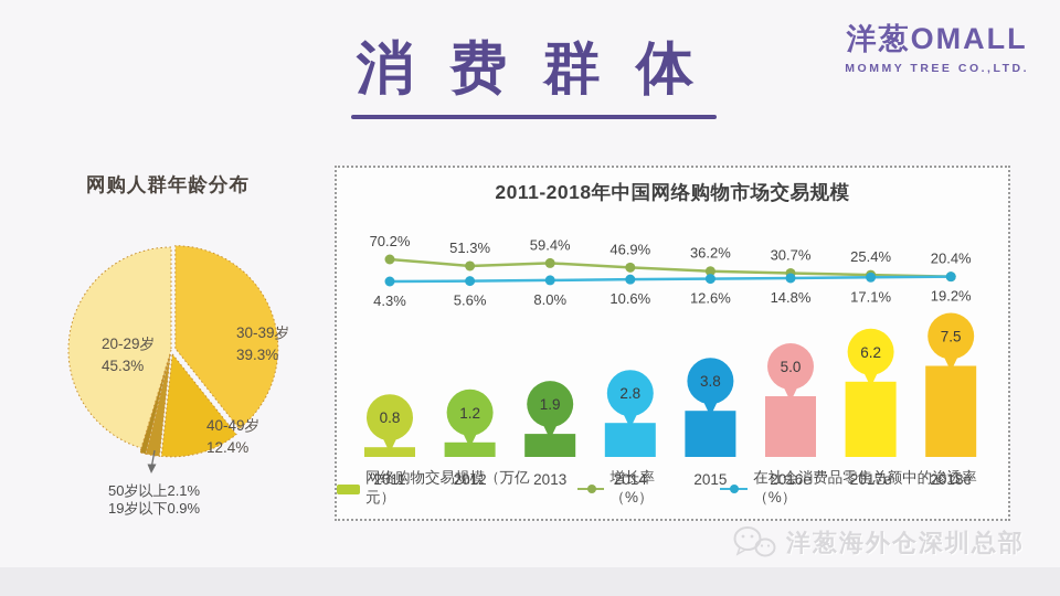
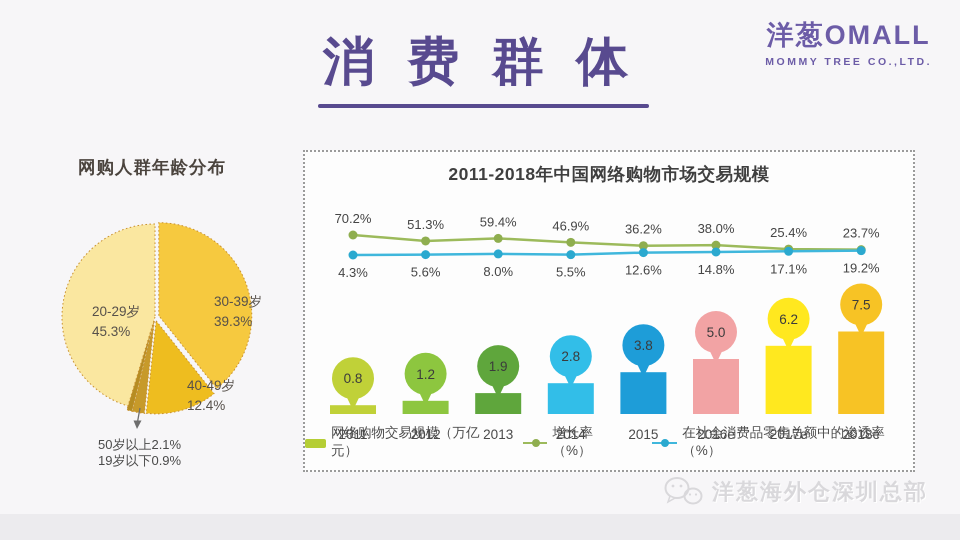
2011-2018年中国网络购物市场交易规模/在社会消费品零售总额中的渗透率（%）/2014: 10.6% -> 5.5%
2011-2018年中国网络购物市场交易规模/增长率（%）/2016e: 30.7% -> 38.0%
2011-2018年中国网络购物市场交易规模/增长率（%）/2018e: 20.4% -> 23.7%
